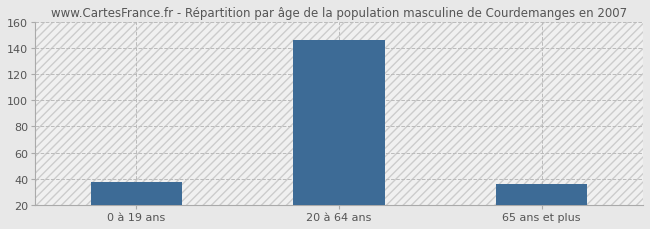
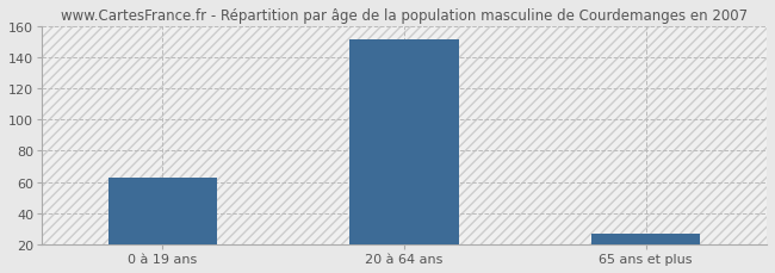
0 à 19 ans: 38 -> 63
20 à 64 ans: 146 -> 151
65 ans et plus: 36 -> 27
